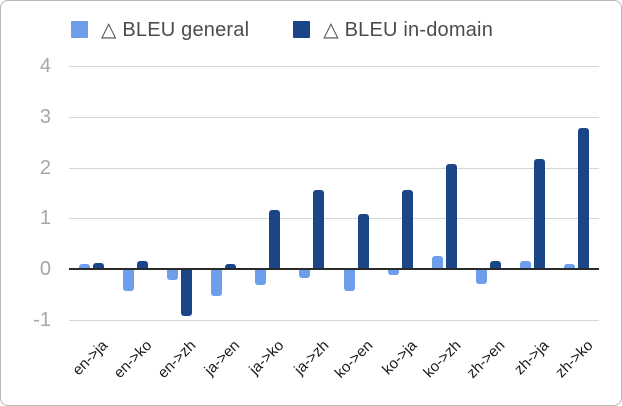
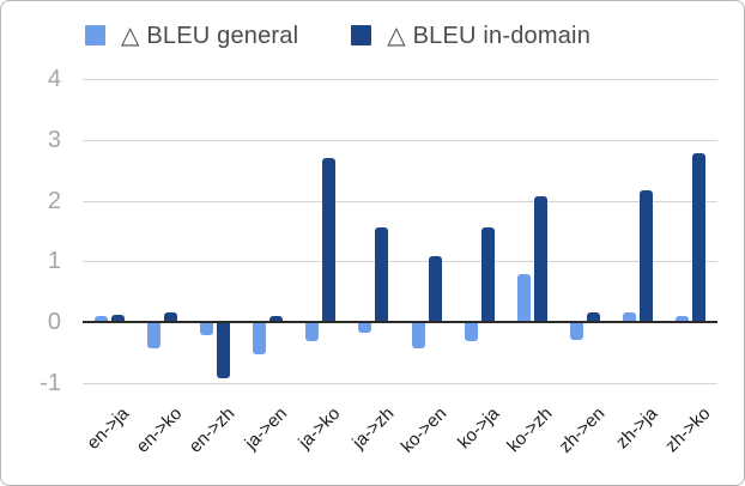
△ BLEU in-domain/ja->ko: 1.2 -> 2.7
△ BLEU general/ko->ja: -0.1 -> -0.3
△ BLEU general/ko->zh: 0.3 -> 0.8
